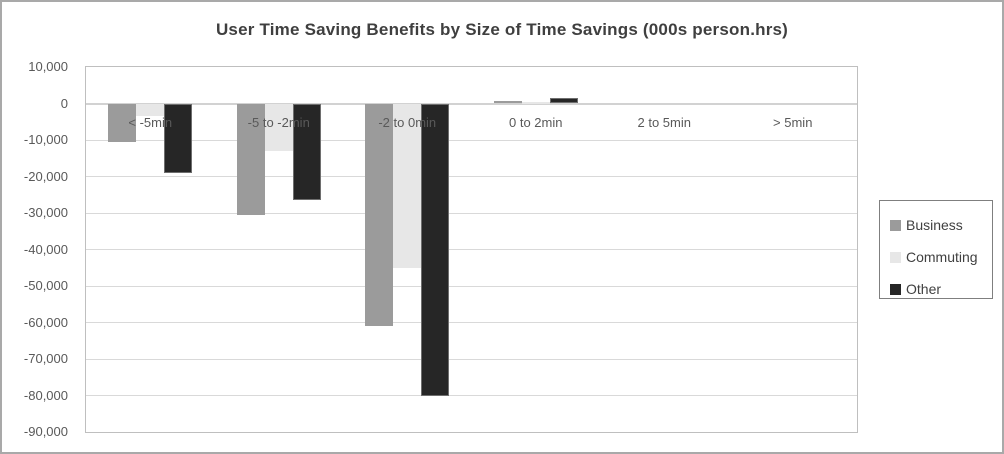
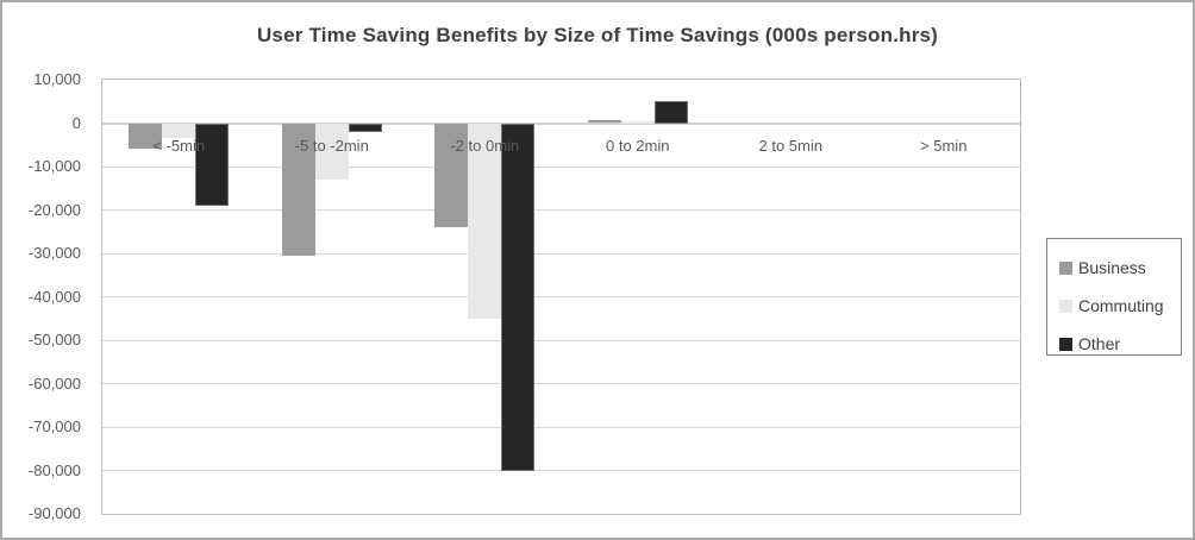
Business/< -5min: -10000 -> -6000
Other/-5 to -2min: -26000 -> -2000
Business/-2 to 0min: -61000 -> -24000
Other/0 to 2min: 2000 -> 5000
